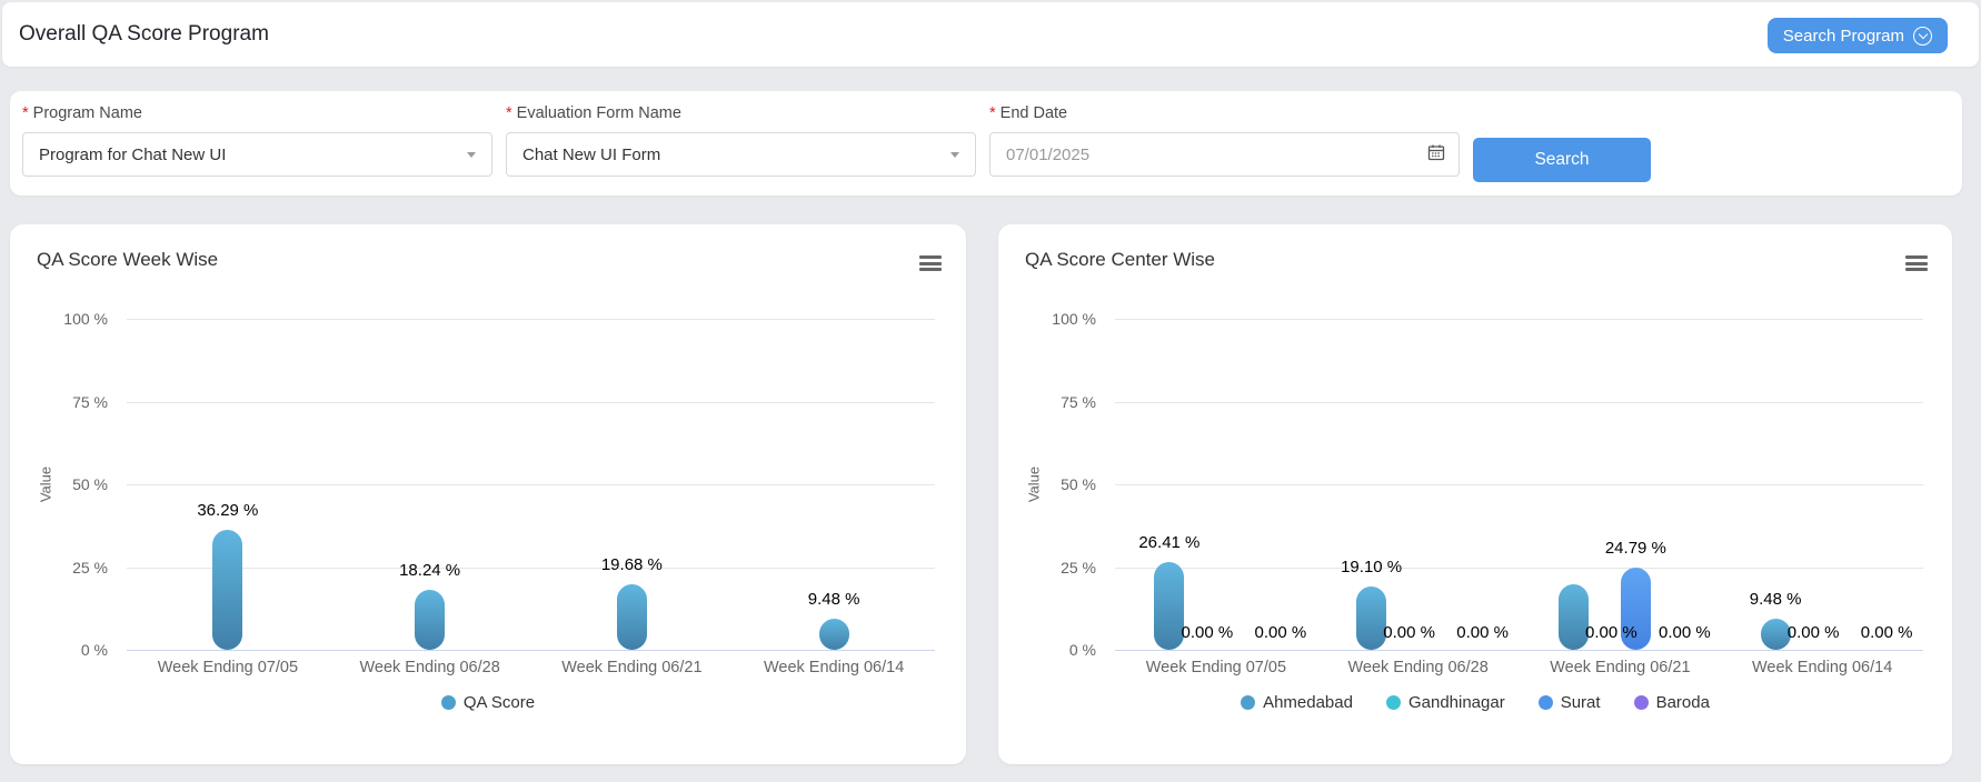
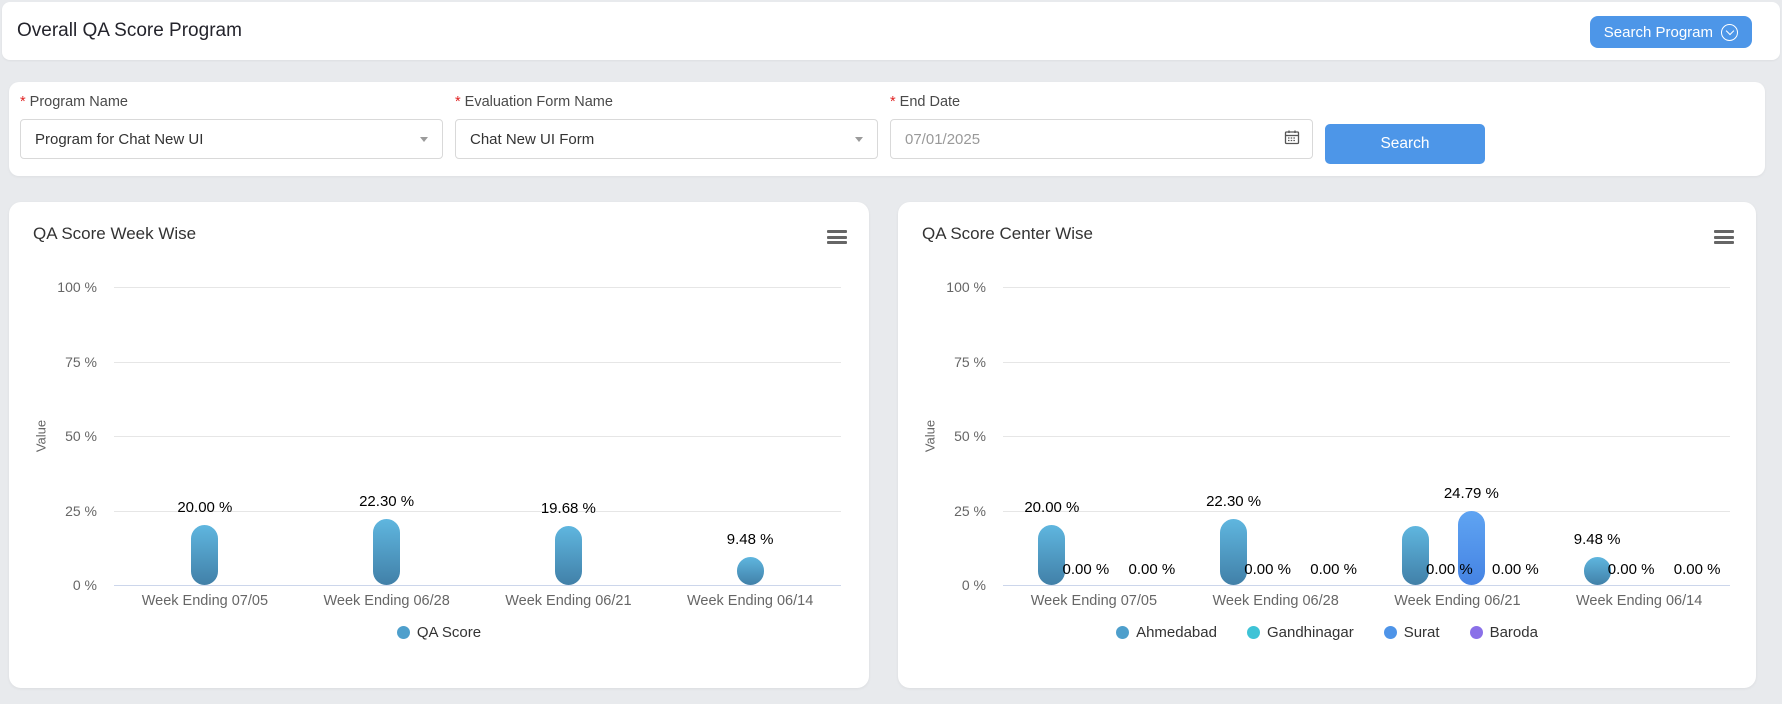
QA Score Week Wise/Week Ending 07/05: 36.29 -> 20.00
QA Score Week Wise/Week Ending 06/28: 18.24 -> 22.30
QA Score Center Wise/Ahmedabad/Week Ending 07/05: 26.41 -> 20.00
QA Score Center Wise/Ahmedabad/Week Ending 06/28: 19.10 -> 22.30
